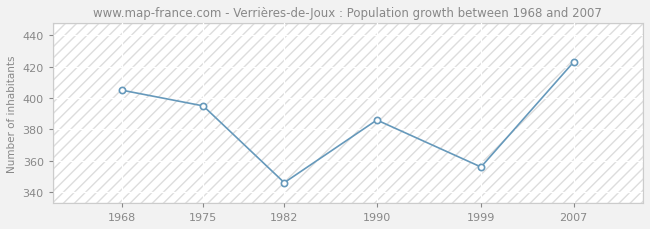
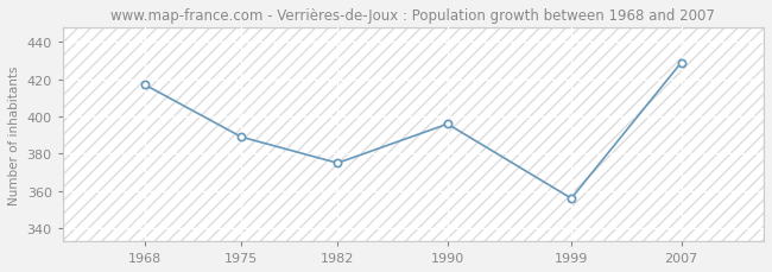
1968: 405 -> 417
1975: 395 -> 389
1982: 346 -> 375
1990: 386 -> 396
2007: 423 -> 429
